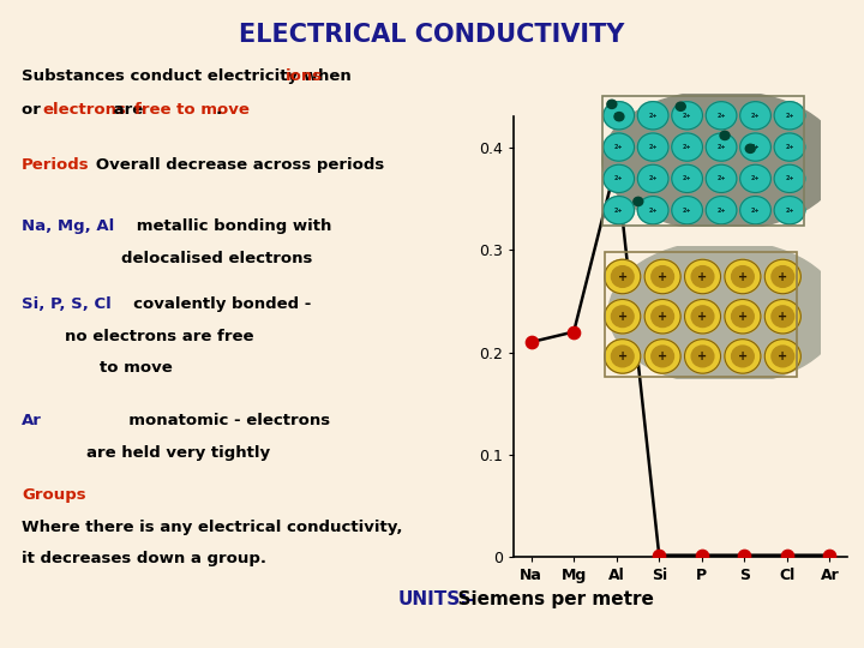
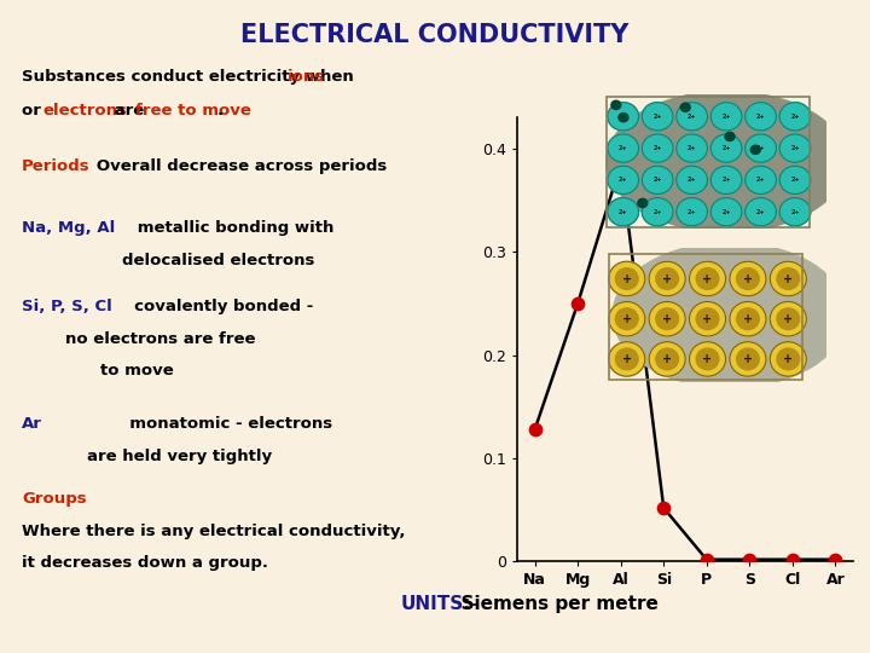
Na: 0.210 -> 0.128
Mg: 0.220 -> 0.250
Si: 0.002 -> 0.052
